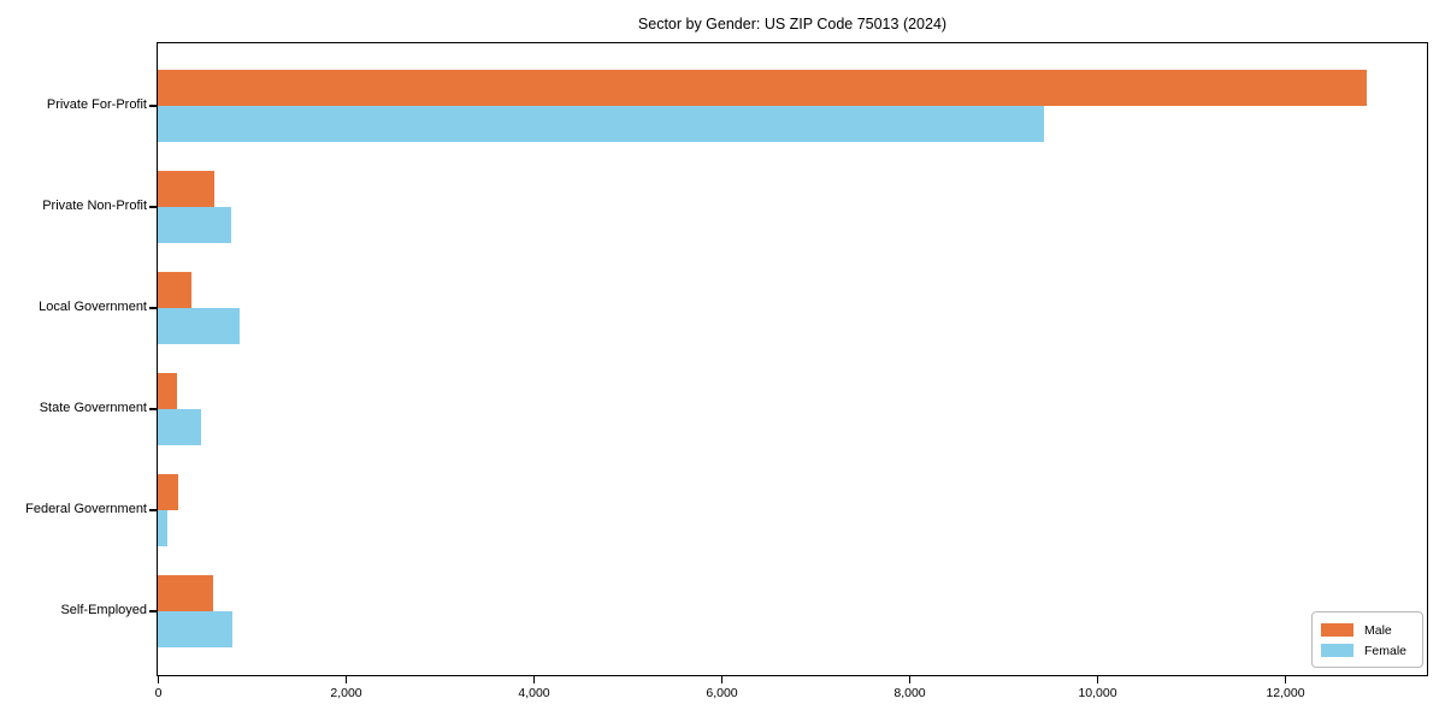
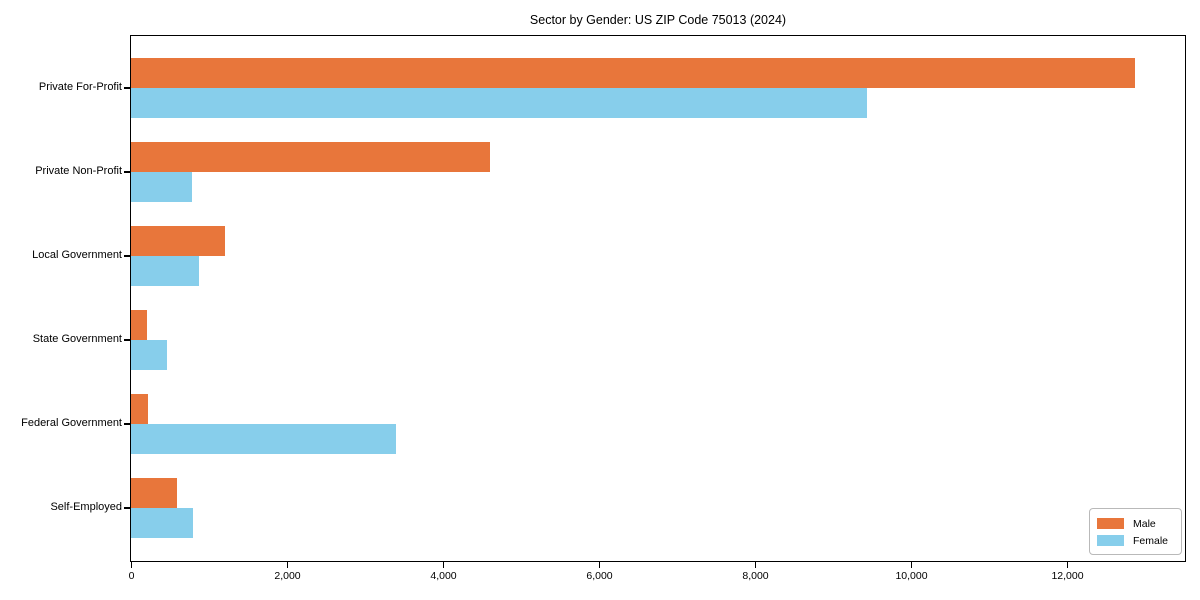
Male/Private Non-Profit: 600 -> 4600
Male/Local Government: 400 -> 1200
Female/Federal Government: 100 -> 3400
